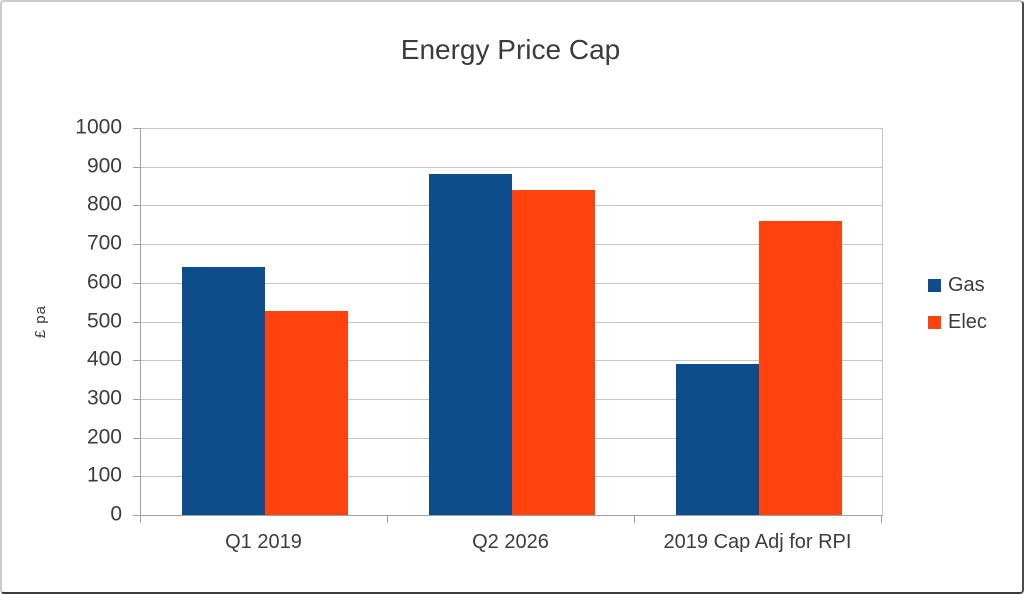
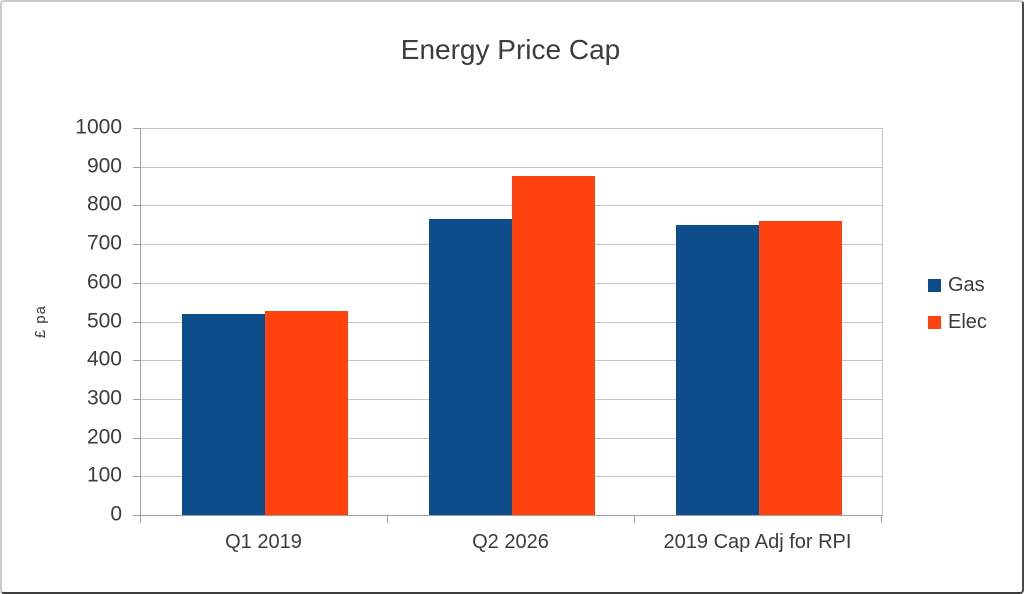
Gas/Q1 2019: 640 -> 520
Gas/Q2 2026: 880 -> 760
Elec/Q2 2026: 840 -> 880
Gas/2019 Cap Adj for RPI: 390 -> 750
